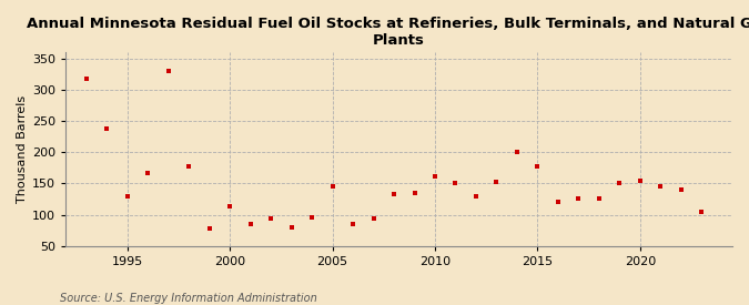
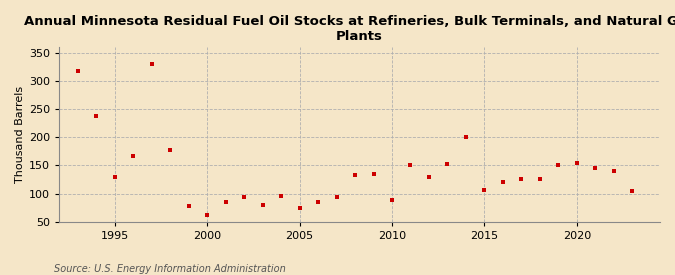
2000: 114 -> 62
2005: 146 -> 75
2010: 162 -> 89
2015: 178 -> 107
